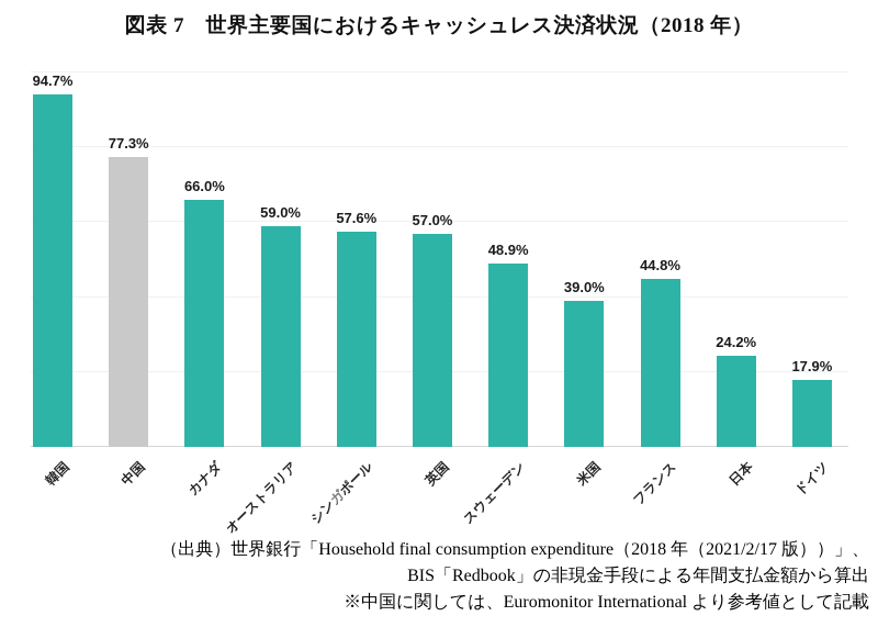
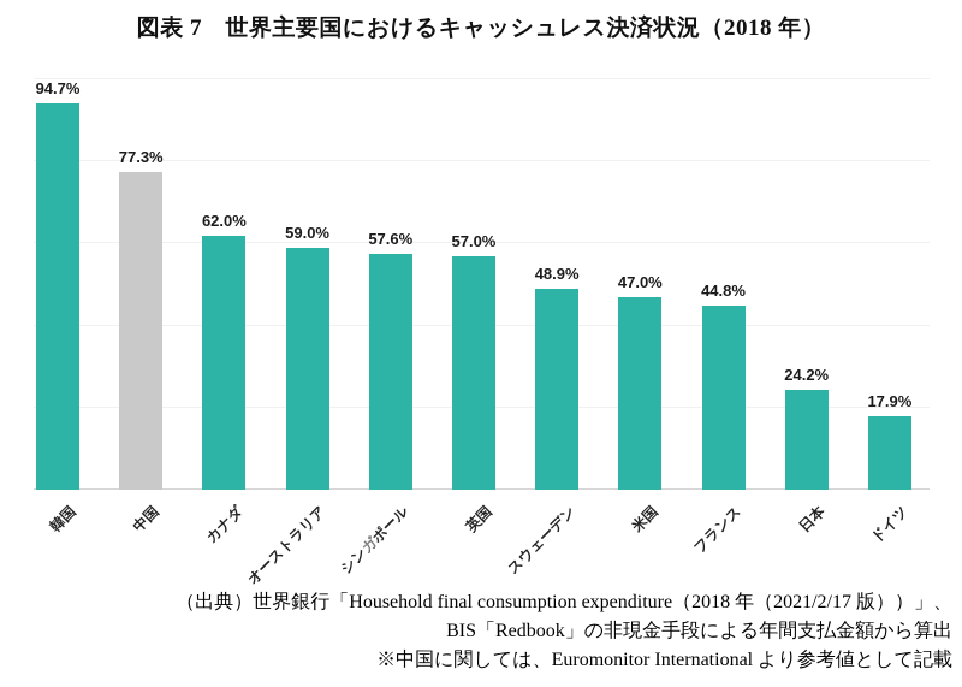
カナダ: 66.0% -> 62.0%
米国: 39.0% -> 47.0%
